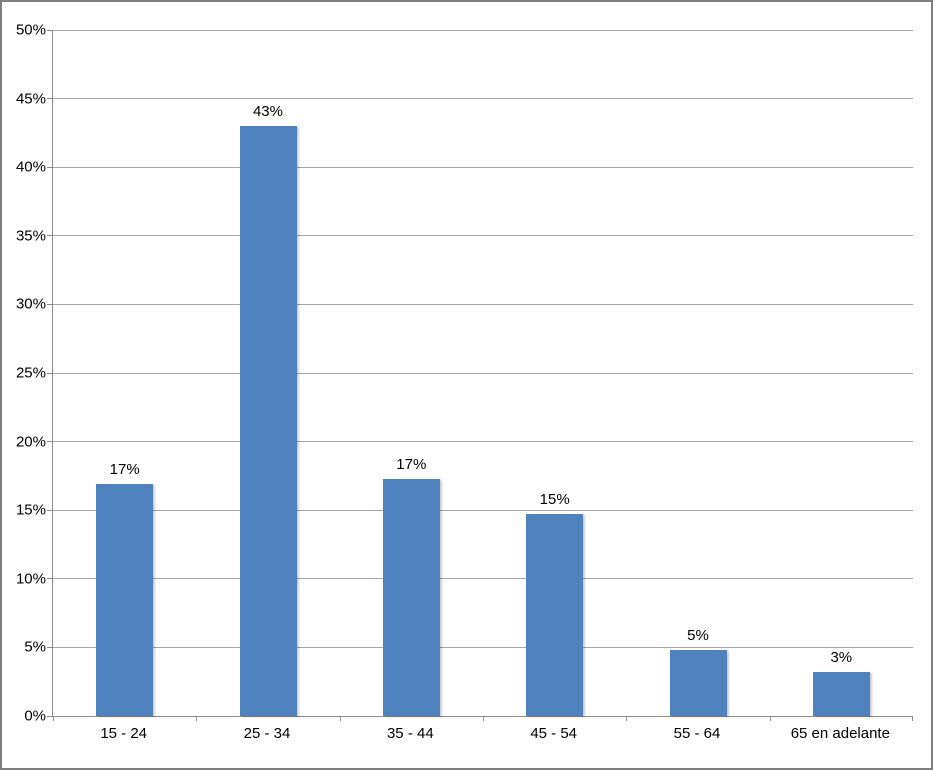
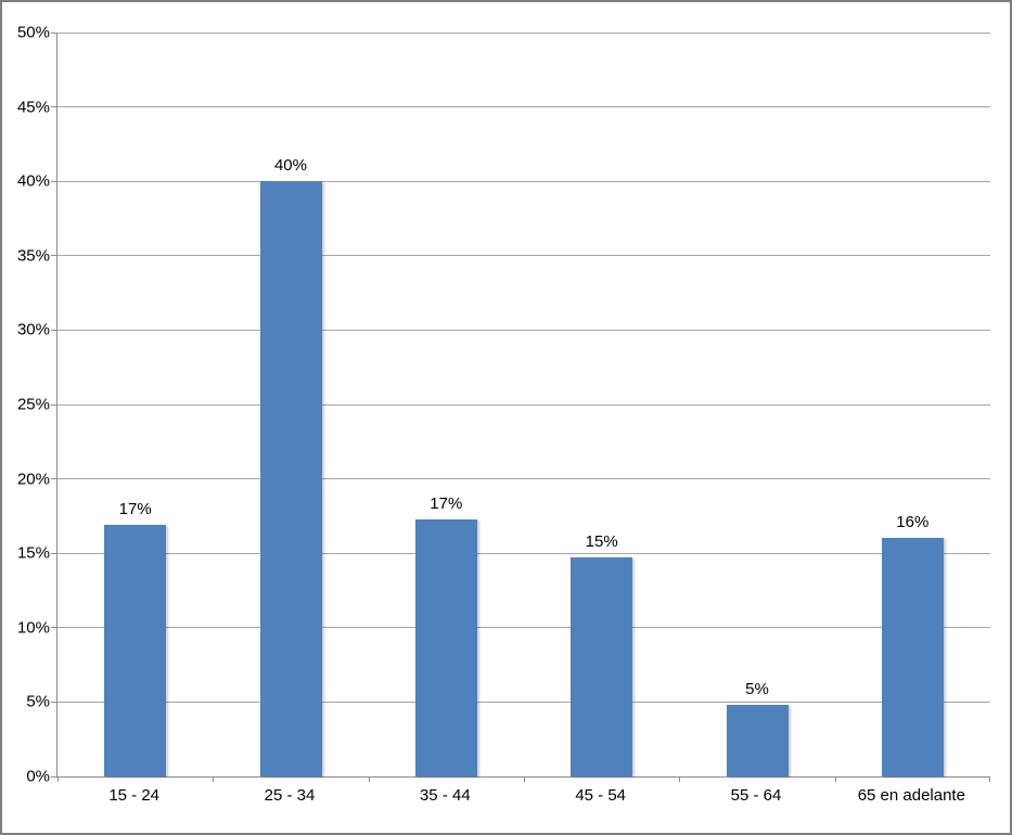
25 - 34: 43% -> 40%
65 en adelante: 3% -> 16%
